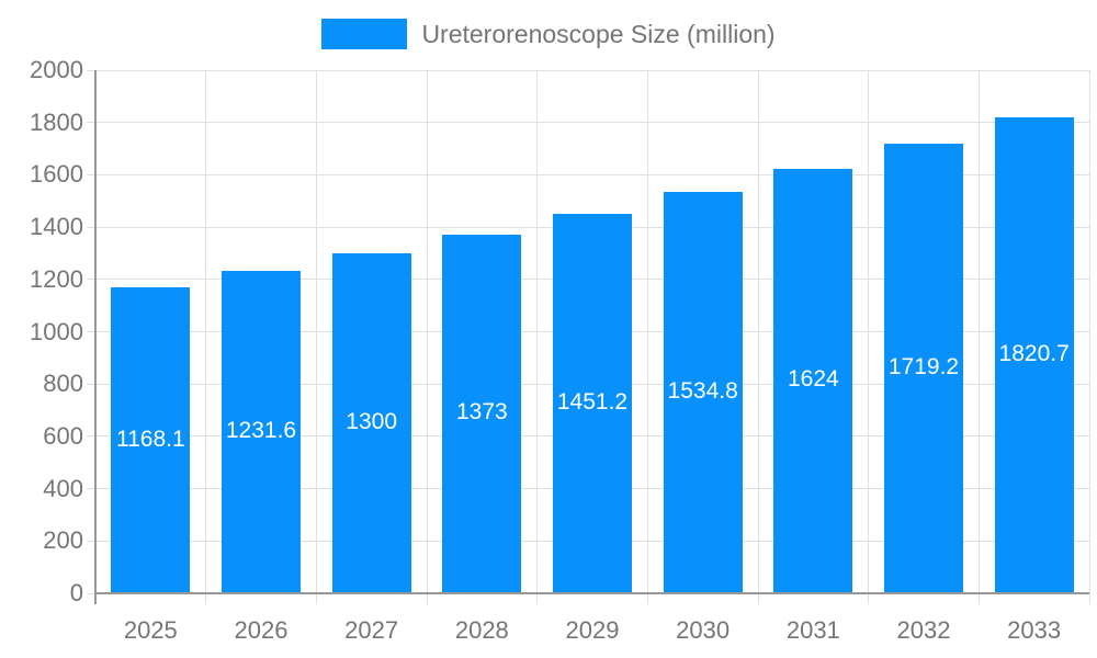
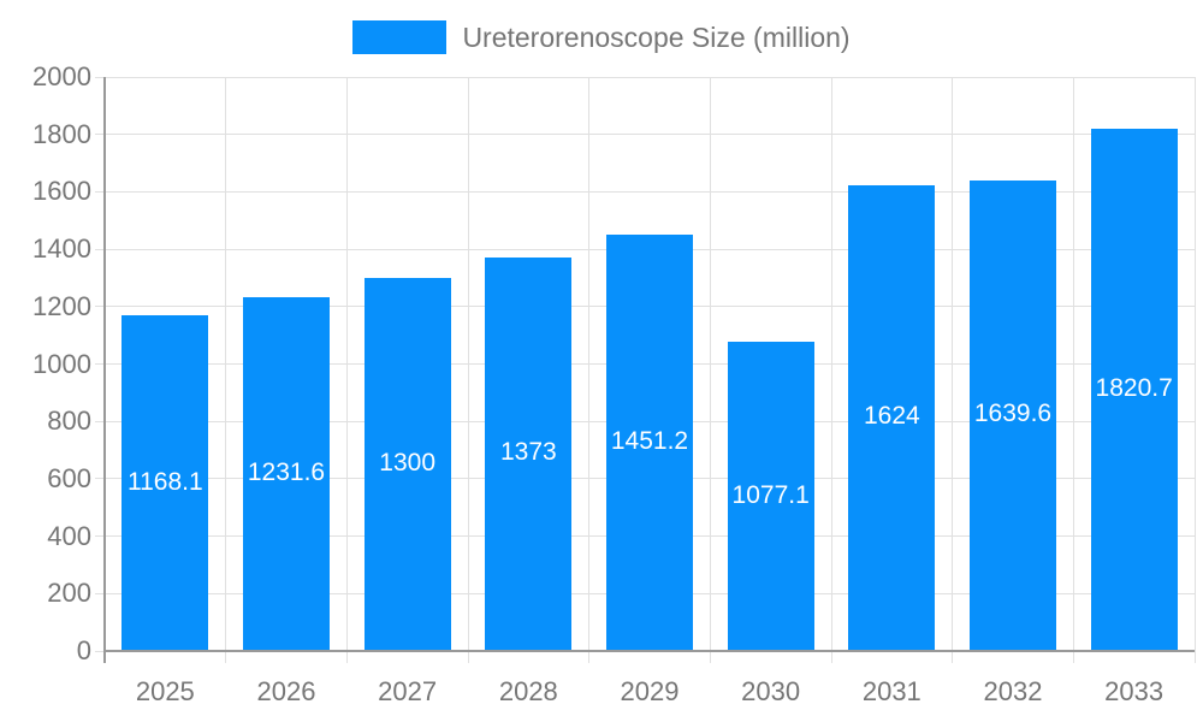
2030: 1534.8 -> 1077.1
2032: 1719.2 -> 1639.6
